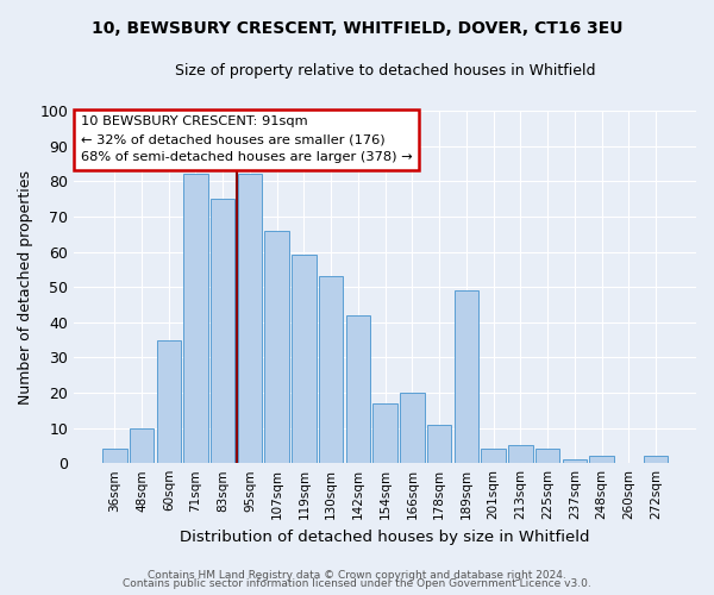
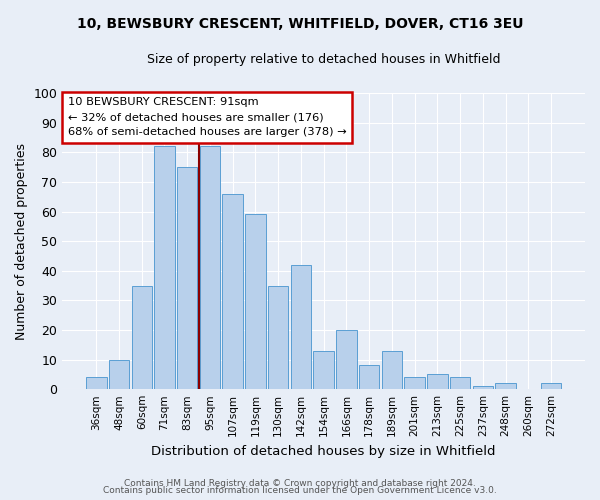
130sqm: 53 -> 35
154sqm: 17 -> 13
178sqm: 11 -> 8
189sqm: 49 -> 13
